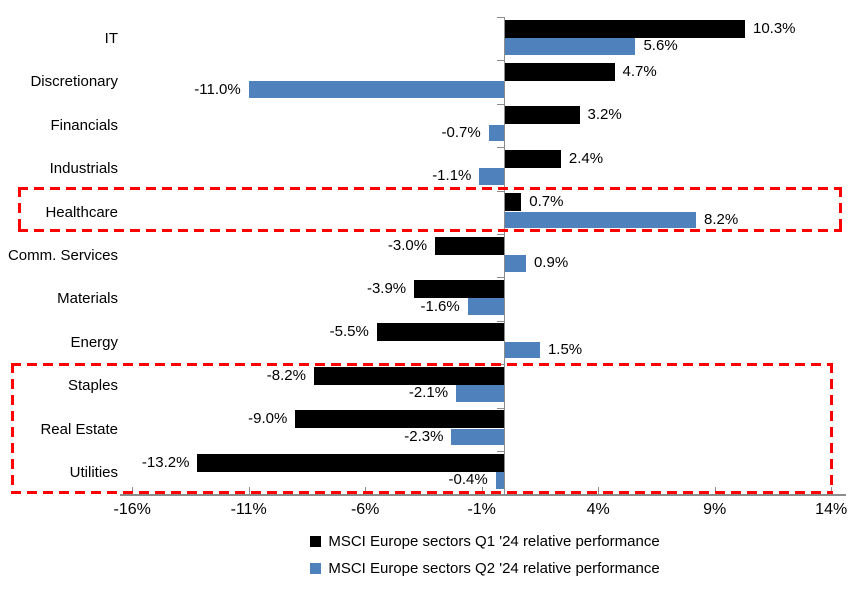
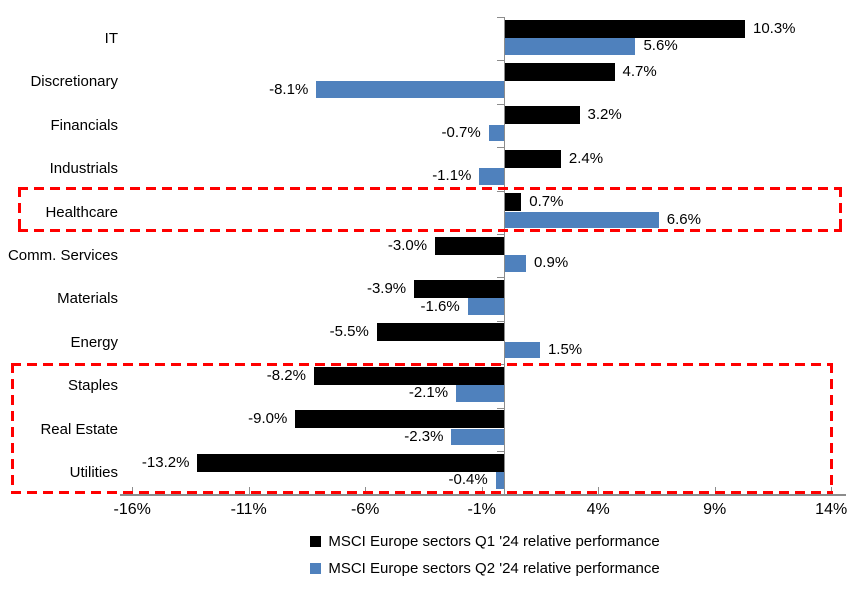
MSCI Europe sectors Q2 '24 relative performance/Discretionary: -11.0% -> -8.1%
MSCI Europe sectors Q2 '24 relative performance/Healthcare: 8.2% -> 6.6%
